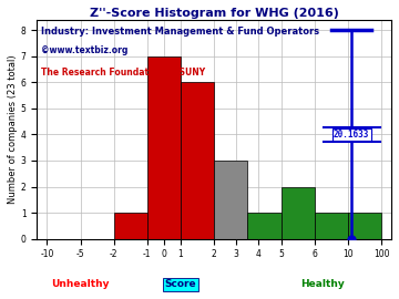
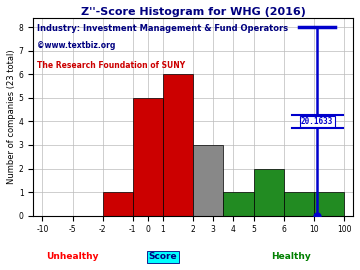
0: 7 -> 5
